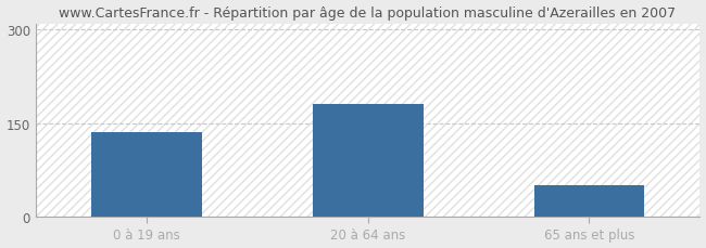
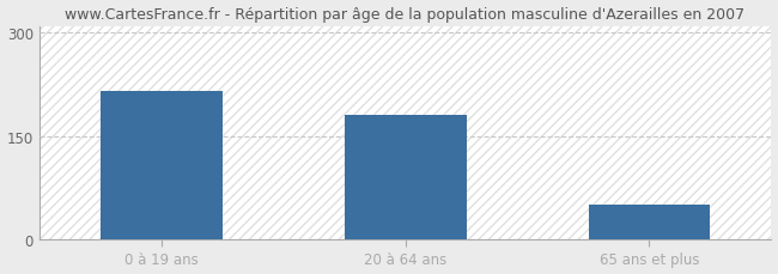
0 à 19 ans: 135 -> 216
